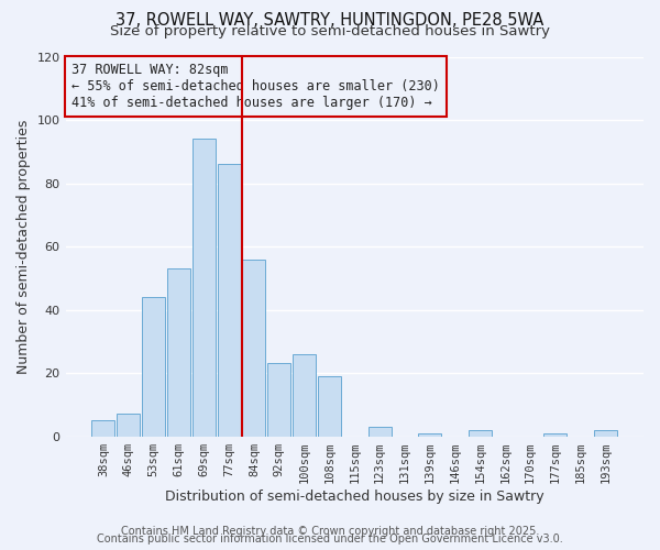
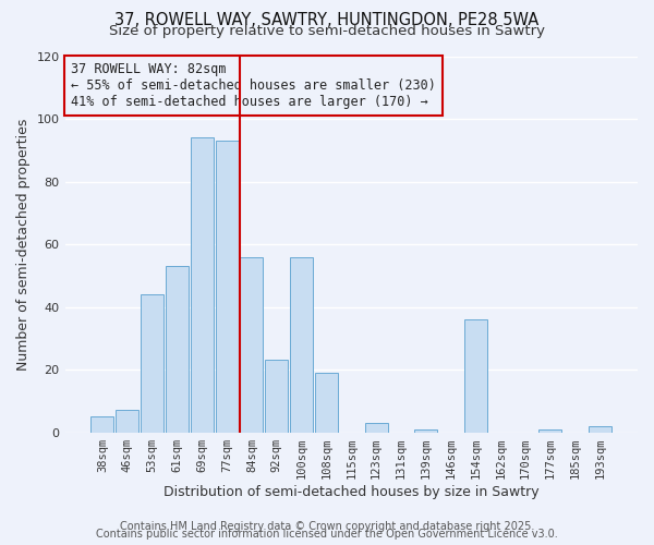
77sqm: 86 -> 93
100sqm: 26 -> 56
154sqm: 2 -> 36
